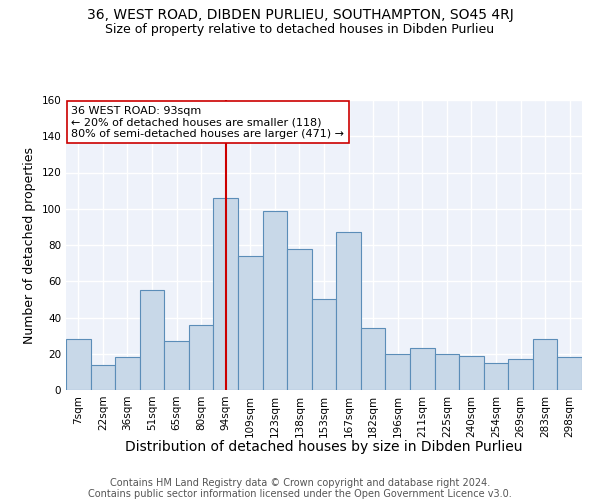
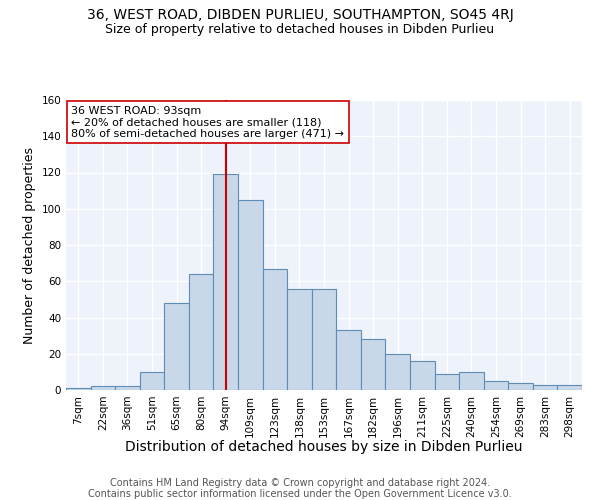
7sqm: 28 -> 1
22sqm: 14 -> 2
36sqm: 18 -> 2
51sqm: 55 -> 10
65sqm: 27 -> 48
80sqm: 36 -> 64
94sqm: 106 -> 119
109sqm: 74 -> 105
123sqm: 99 -> 67
138sqm: 78 -> 56
153sqm: 50 -> 56
167sqm: 87 -> 33
182sqm: 34 -> 28
211sqm: 23 -> 16
225sqm: 20 -> 9
240sqm: 19 -> 10
254sqm: 15 -> 5
269sqm: 17 -> 4
283sqm: 28 -> 3
298sqm: 18 -> 3
